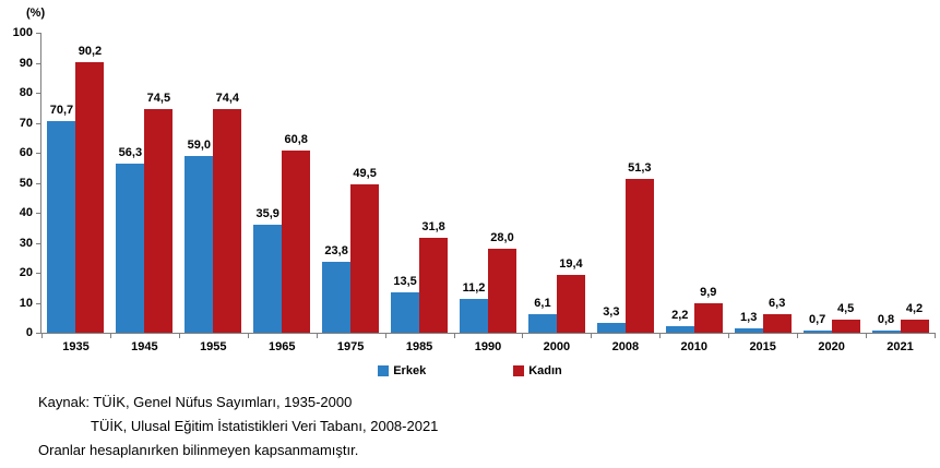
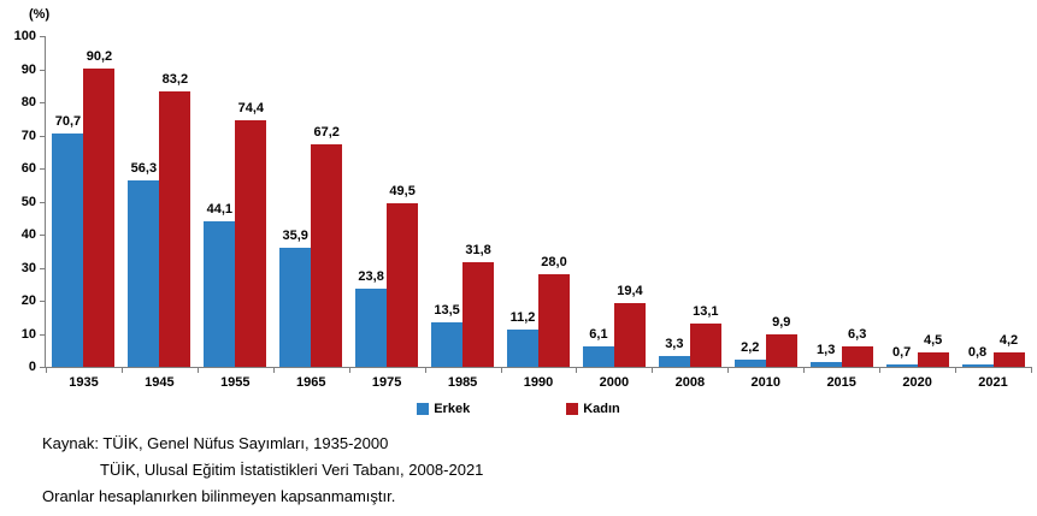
Kadın/1945: 74,5 -> 83,2
Erkek/1955: 59,0 -> 44,1
Kadın/1965: 60,8 -> 67,2
Kadın/2008: 51,3 -> 13,1
